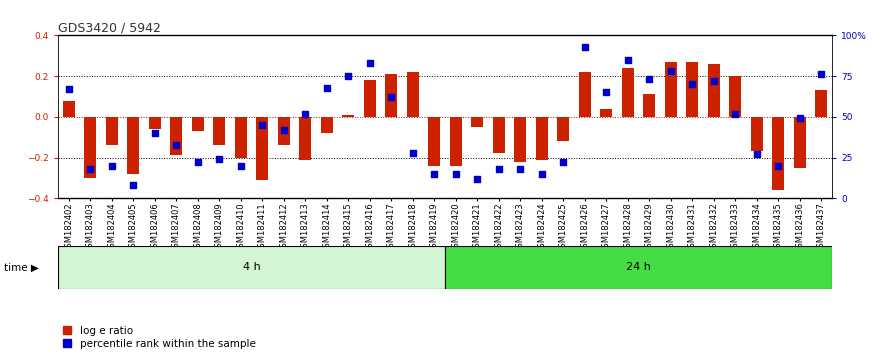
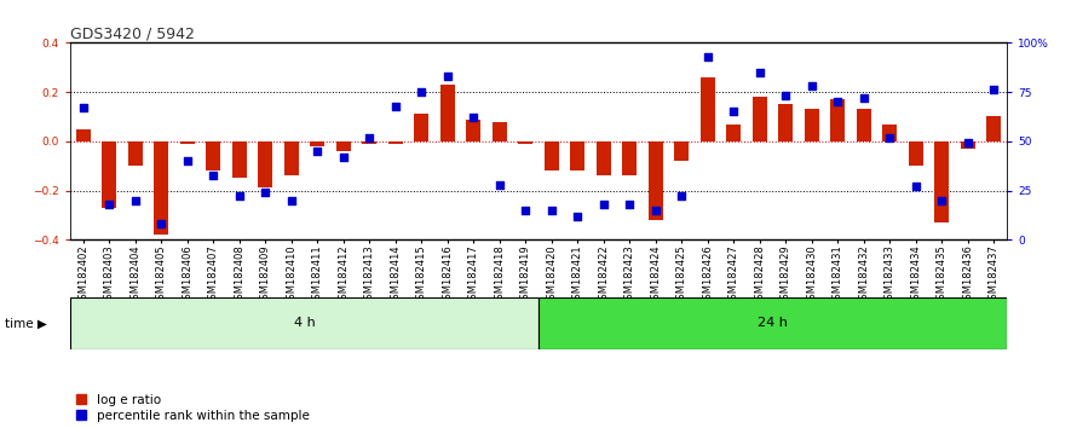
log e ratio/GSM182402: 0.08 -> 0.05
log e ratio/GSM182403: -0.30 -> -0.27
log e ratio/GSM182404: -0.14 -> -0.10
log e ratio/GSM182405: -0.28 -> -0.38
log e ratio/GSM182406: -0.06 -> -0.01
log e ratio/GSM182407: -0.19 -> -0.12
log e ratio/GSM182408: -0.07 -> -0.15
log e ratio/GSM182409: -0.14 -> -0.19
log e ratio/GSM182410: -0.20 -> -0.14
log e ratio/GSM182411: -0.31 -> -0.02
log e ratio/GSM182412: -0.14 -> -0.04
log e ratio/GSM182413: -0.21 -> -0.01
log e ratio/GSM182414: -0.08 -> -0.01
log e ratio/GSM182415: 0.01 -> 0.11
log e ratio/GSM182416: 0.18 -> 0.23
log e ratio/GSM182417: 0.21 -> 0.09
log e ratio/GSM182418: 0.22 -> 0.08
log e ratio/GSM182419: -0.24 -> -0.01
log e ratio/GSM182420: -0.24 -> -0.12
log e ratio/GSM182421: -0.05 -> -0.12
log e ratio/GSM182422: -0.18 -> -0.14
log e ratio/GSM182423: -0.22 -> -0.14
log e ratio/GSM182424: -0.21 -> -0.32
log e ratio/GSM182425: -0.12 -> -0.08
log e ratio/GSM182426: 0.22 -> 0.26
log e ratio/GSM182427: 0.04 -> 0.07
log e ratio/GSM182428: 0.24 -> 0.18
log e ratio/GSM182429: 0.11 -> 0.15
log e ratio/GSM182430: 0.27 -> 0.13
log e ratio/GSM182431: 0.27 -> 0.17
log e ratio/GSM182432: 0.26 -> 0.13
log e ratio/GSM182433: 0.20 -> 0.07
log e ratio/GSM182434: -0.17 -> -0.10
log e ratio/GSM182435: -0.36 -> -0.33
log e ratio/GSM182436: -0.25 -> -0.03
log e ratio/GSM182437: 0.13 -> 0.10
